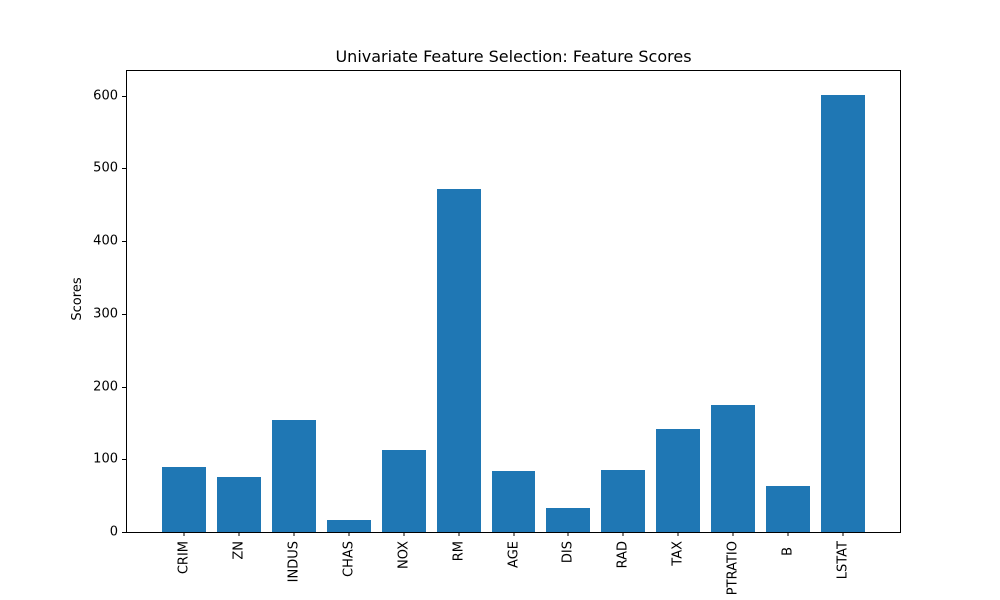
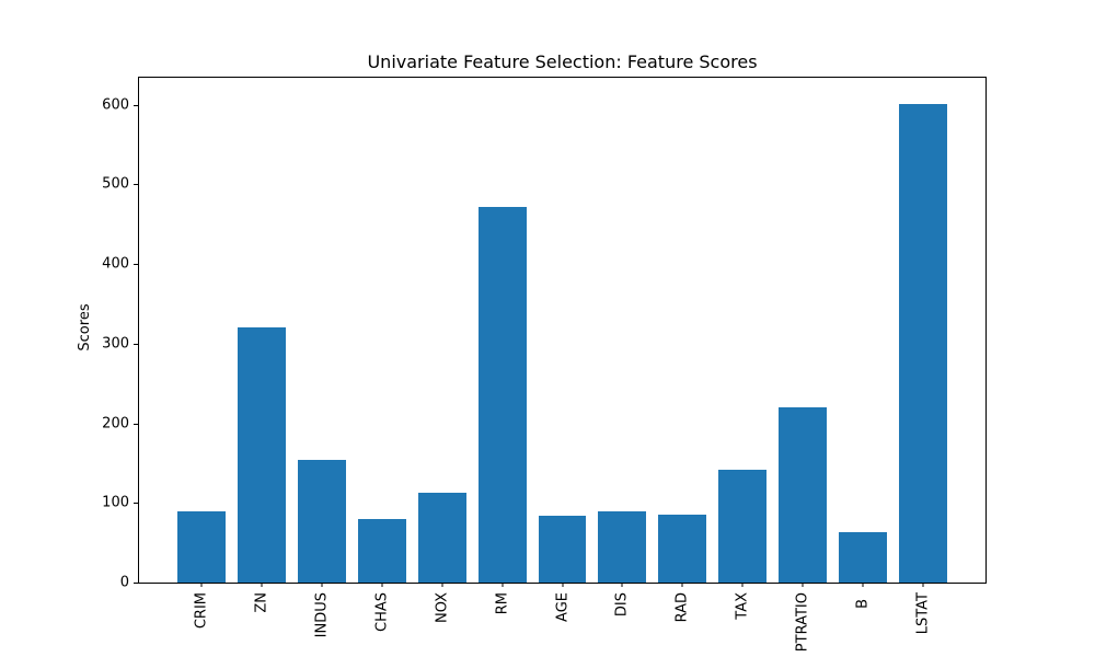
ZN: 80 -> 320
CHAS: 20 -> 80
DIS: 30 -> 90
PTRATIO: 180 -> 220
